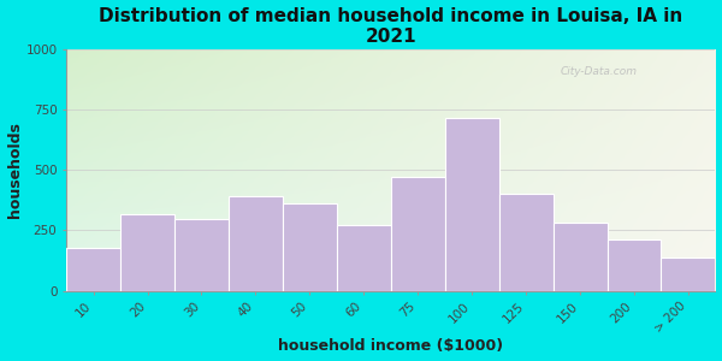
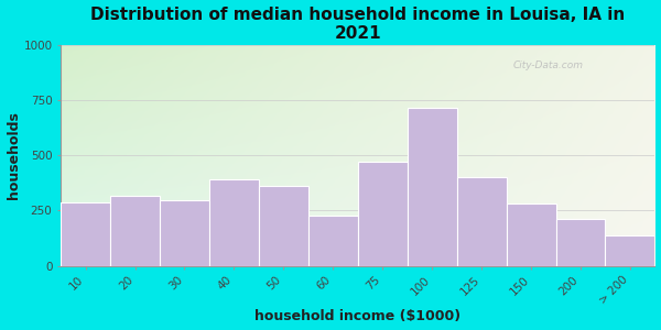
10: 175 -> 285
60: 270 -> 225
